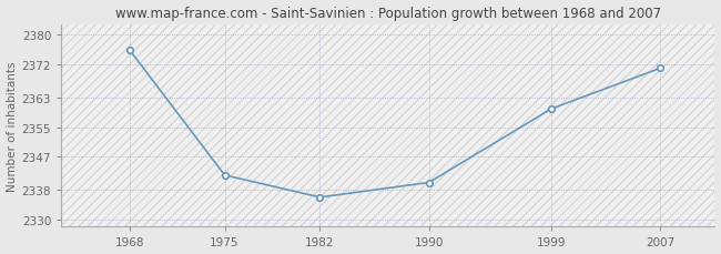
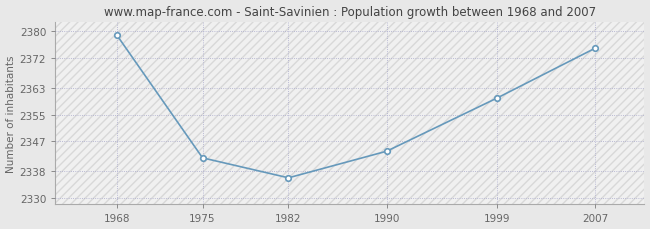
1968: 2376 -> 2379
1990: 2340 -> 2344
2007: 2371 -> 2375
